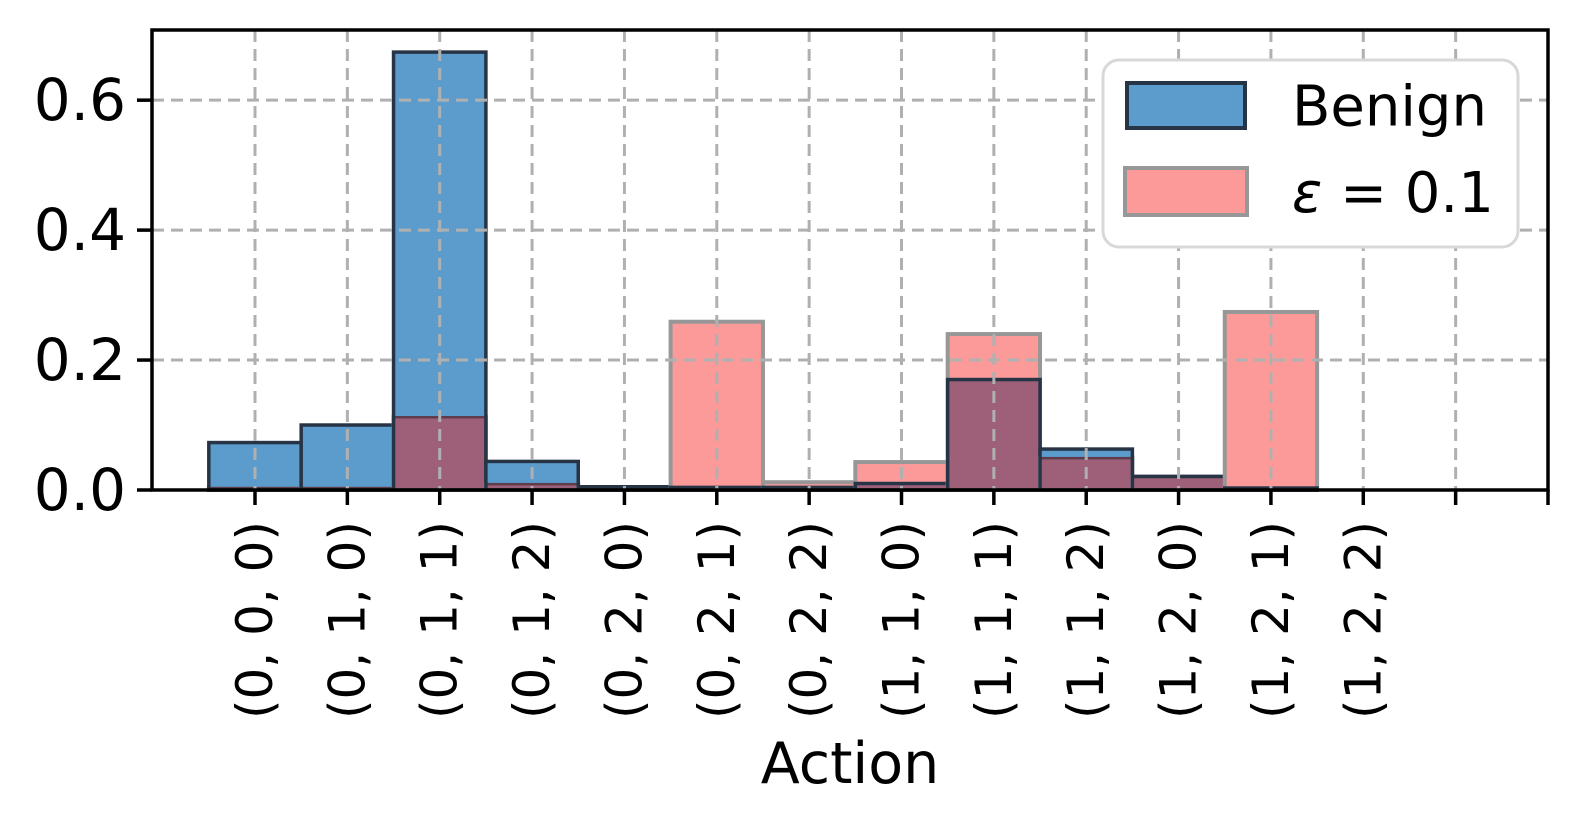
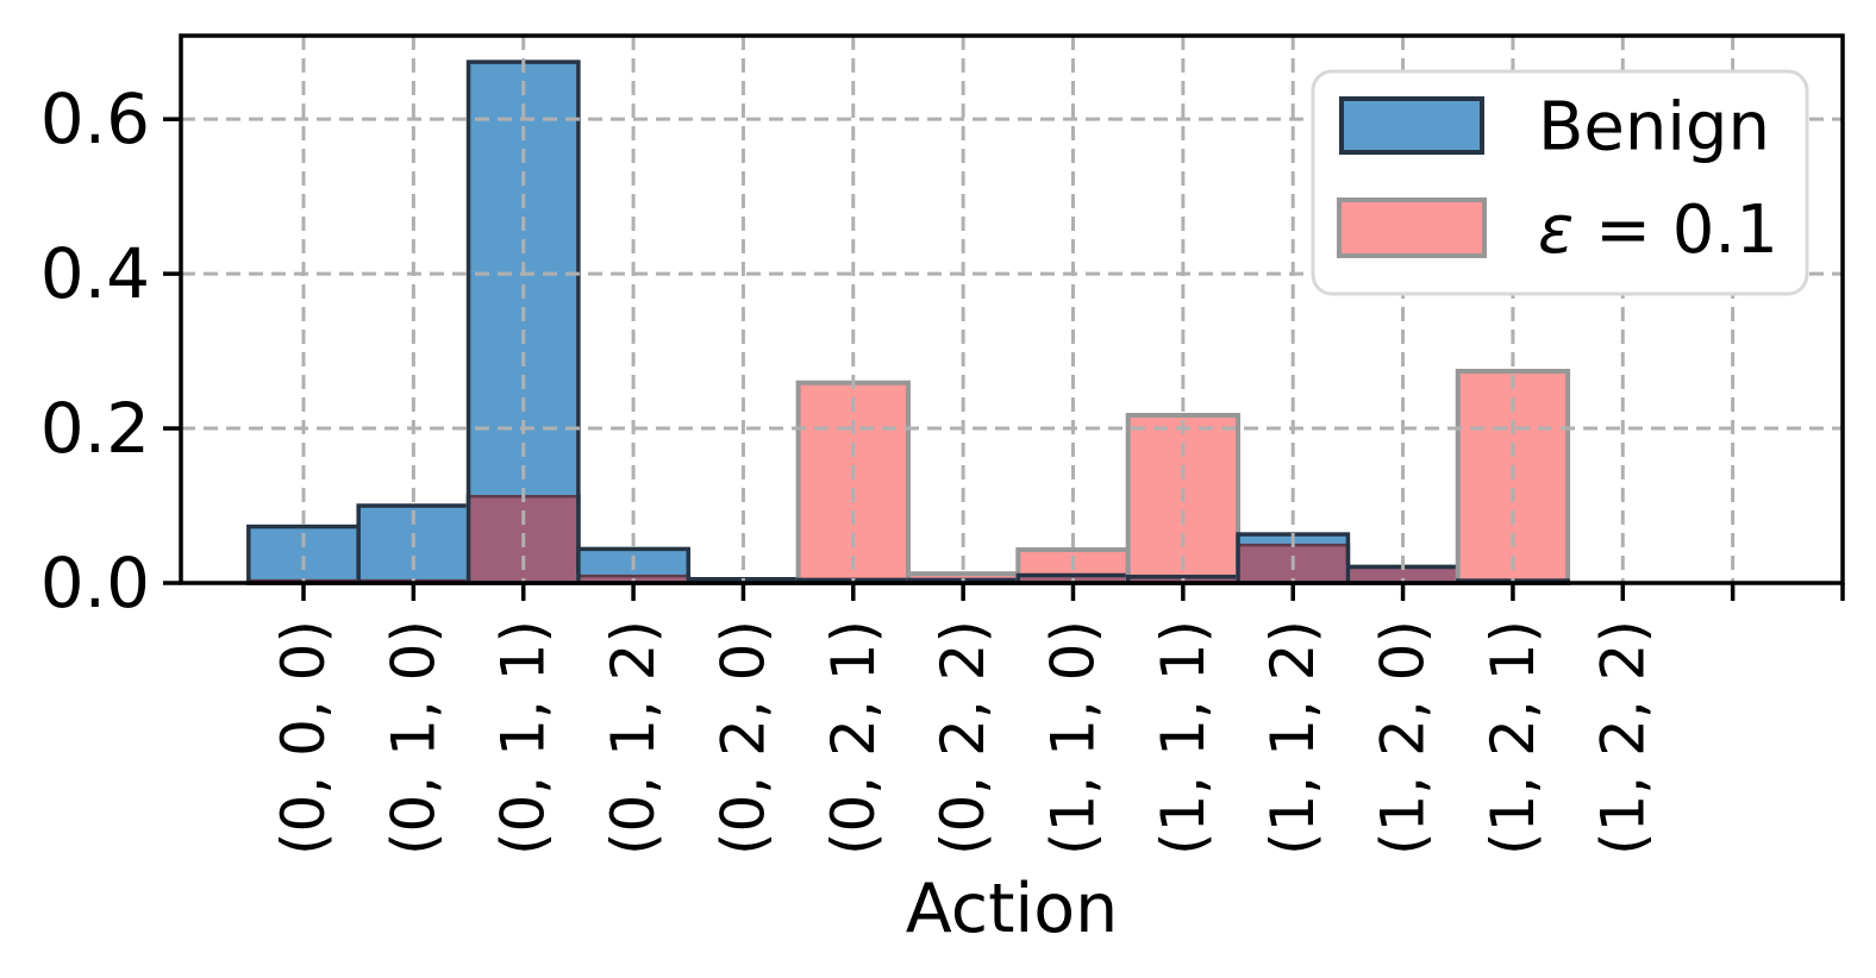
Benign/(1, 1, 1): 0.17 -> 0.01
ε = 0.1/(1, 1, 1): 0.24 -> 0.22
